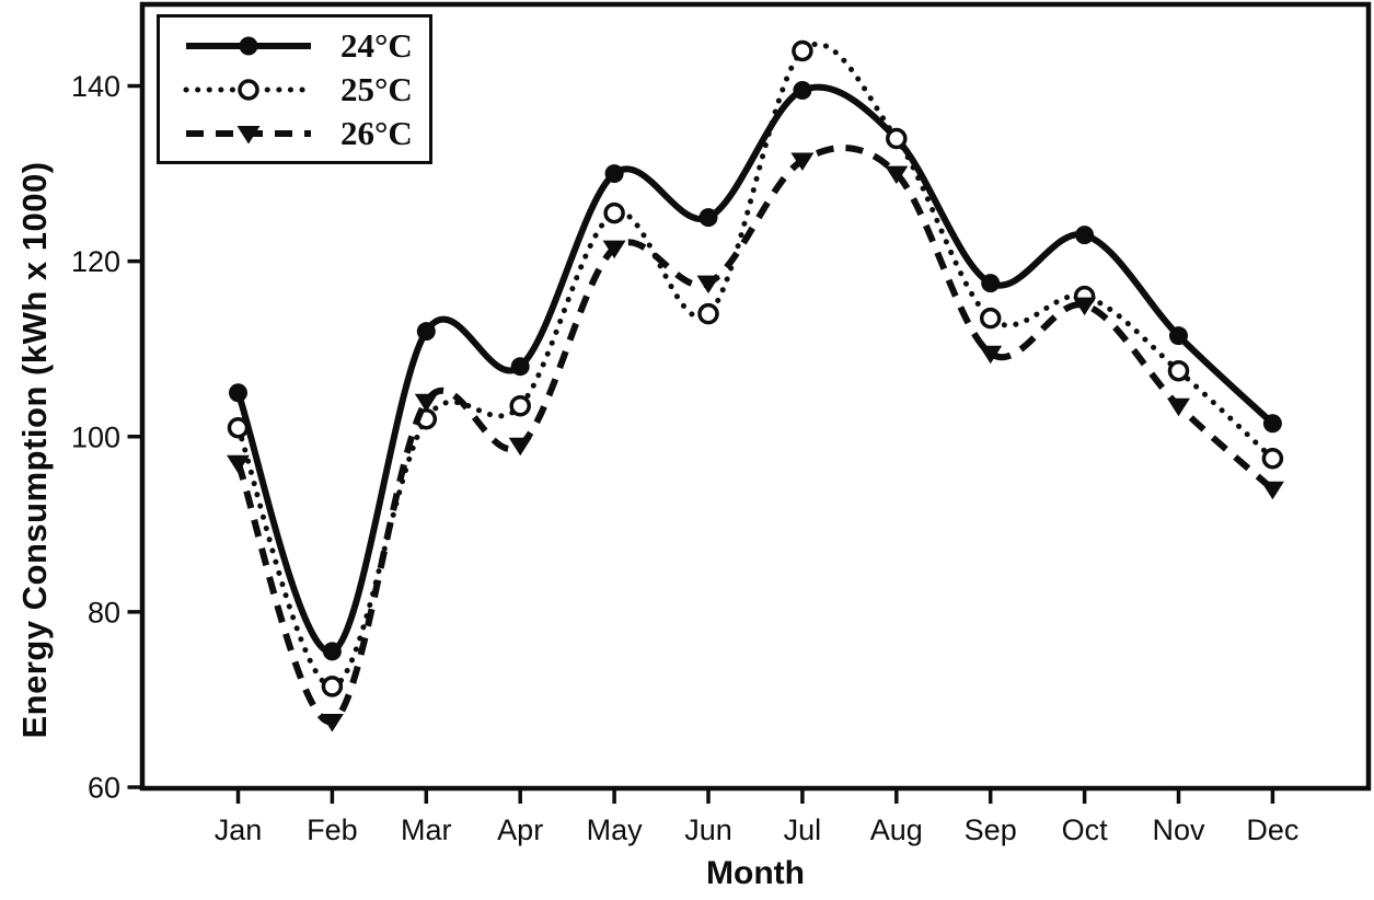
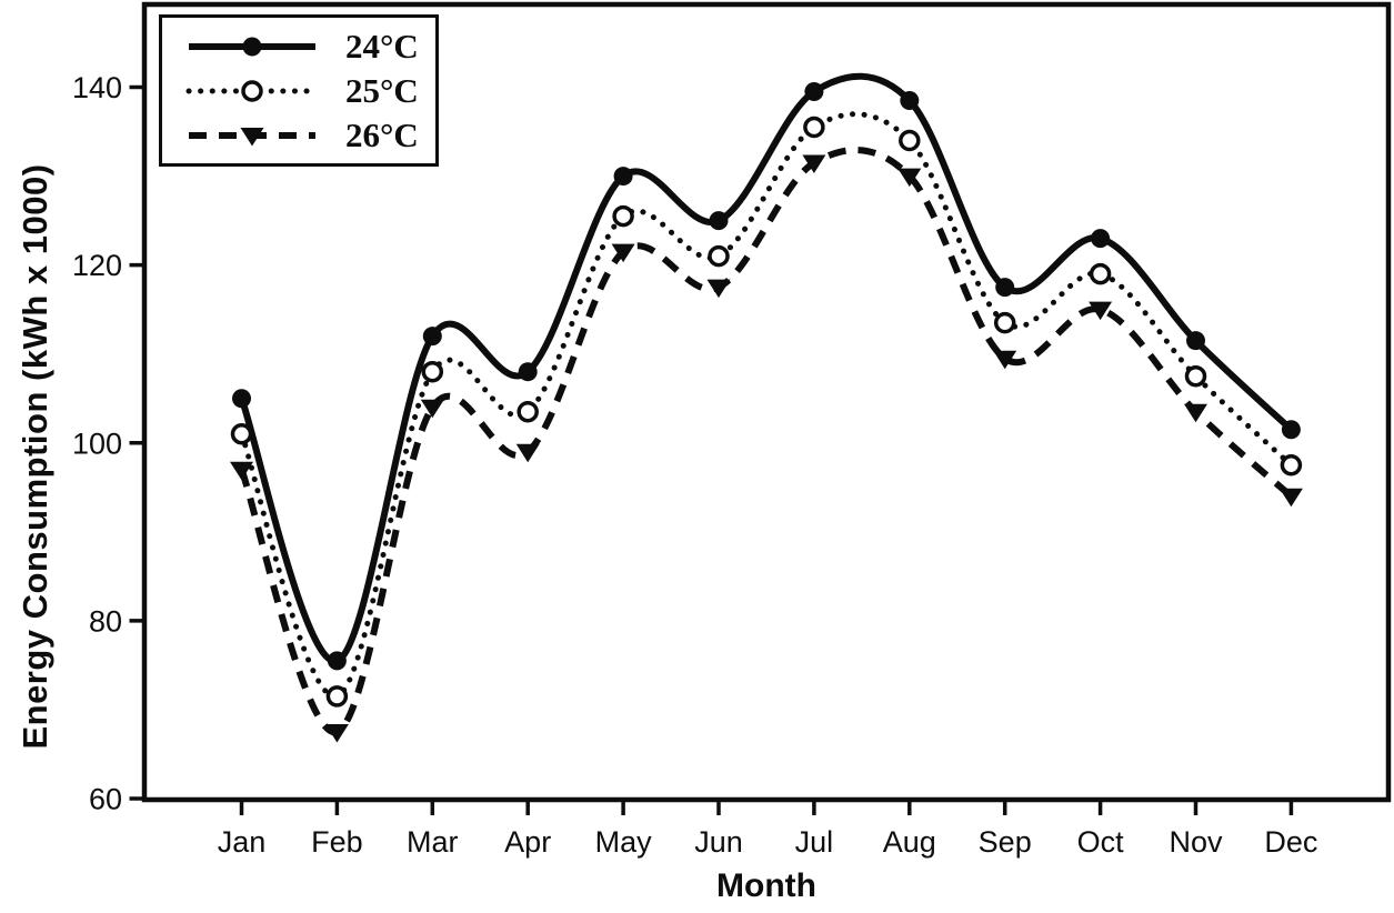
25°C/Mar: 102 -> 108
25°C/Jun: 114 -> 121
25°C/Jul: 144 -> 136
24°C/Aug: 134 -> 138
25°C/Oct: 116 -> 119
